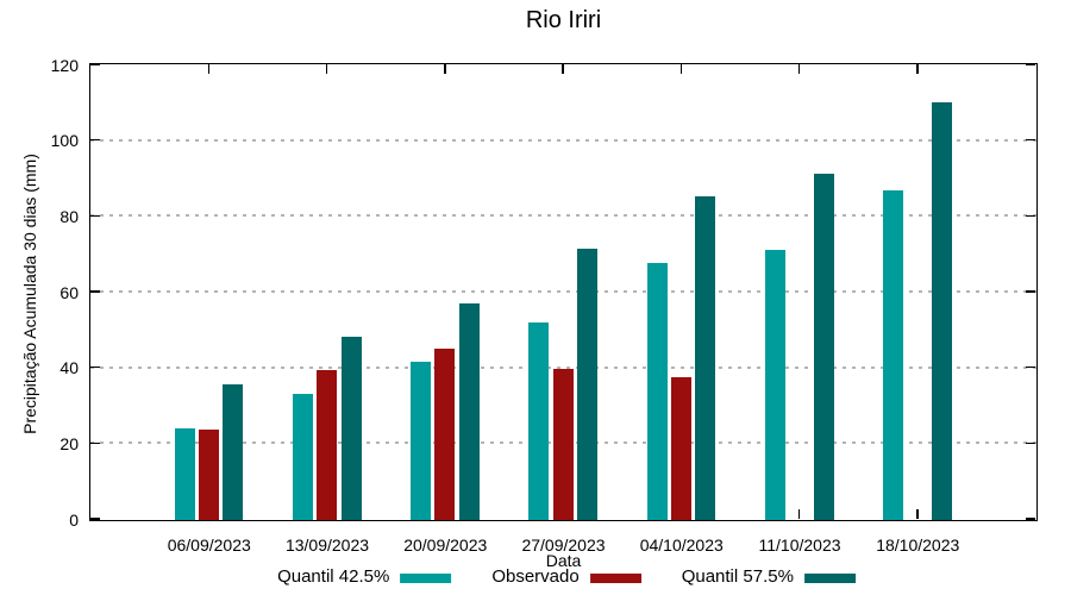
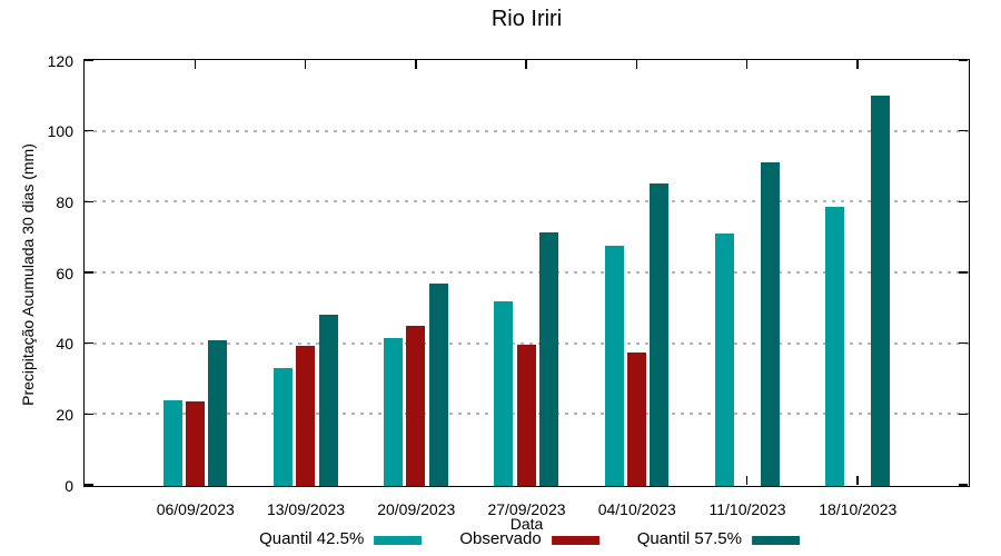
Quantil 57.5%/06/09/2023: 36 -> 41
Quantil 42.5%/18/10/2023: 87 -> 79
